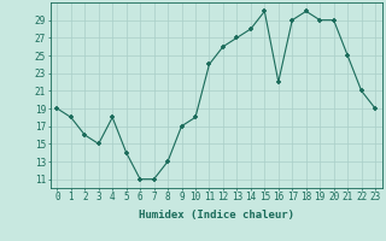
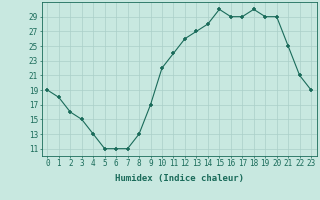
4: 18 -> 13
5: 14 -> 11
10: 18 -> 22
16: 22 -> 29
